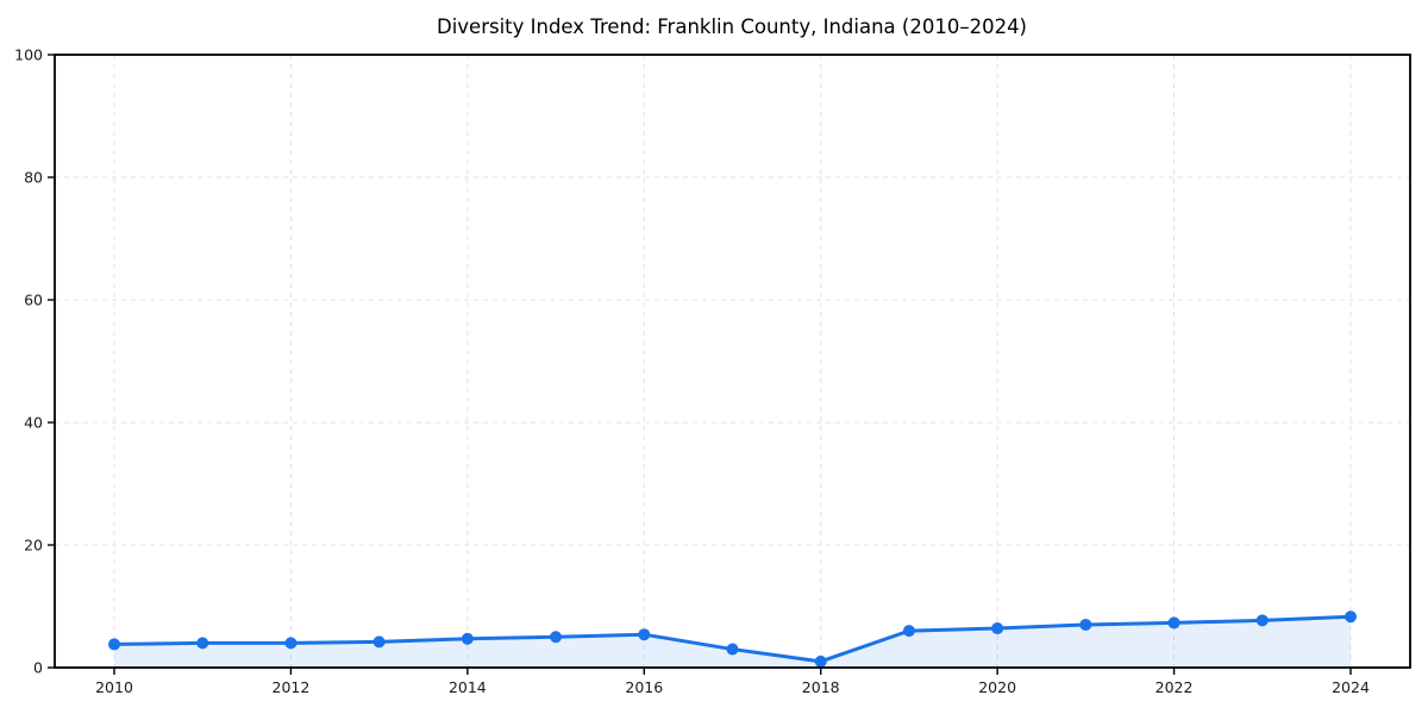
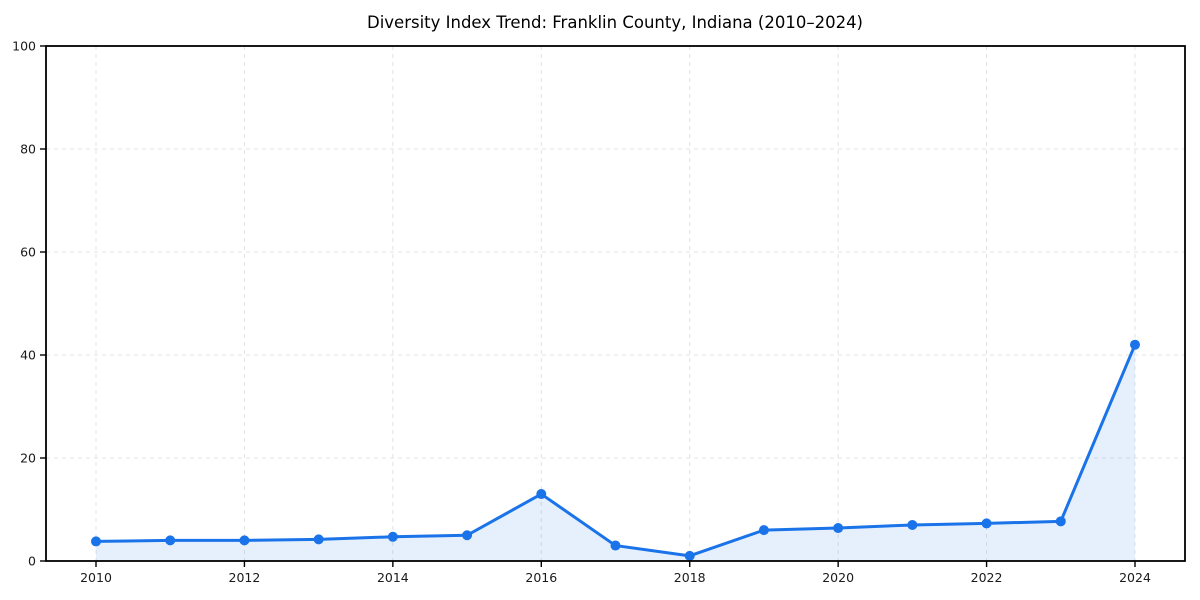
2016: 5 -> 13
2024: 8 -> 42
